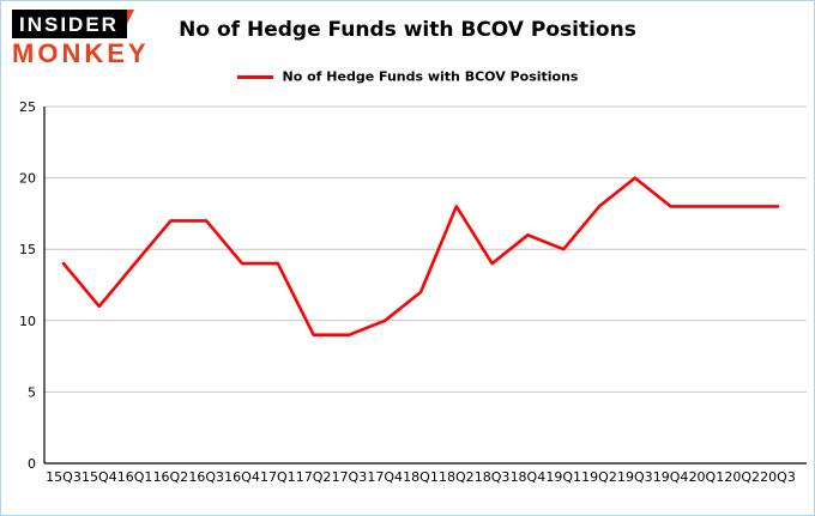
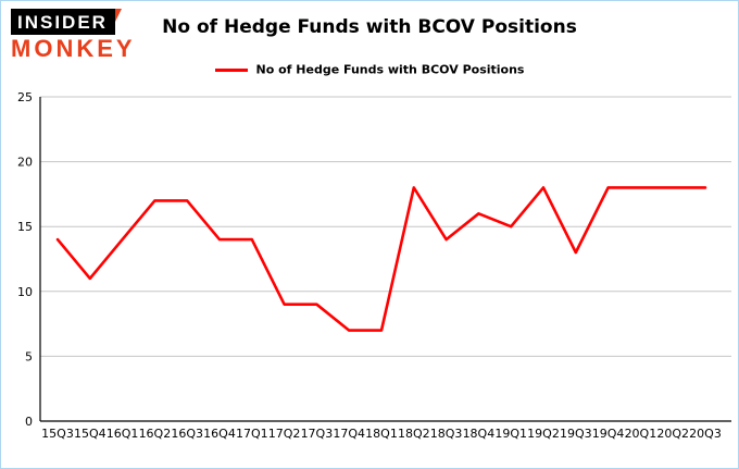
17Q4: 10 -> 7
18Q1: 12 -> 7
19Q3: 20 -> 13
